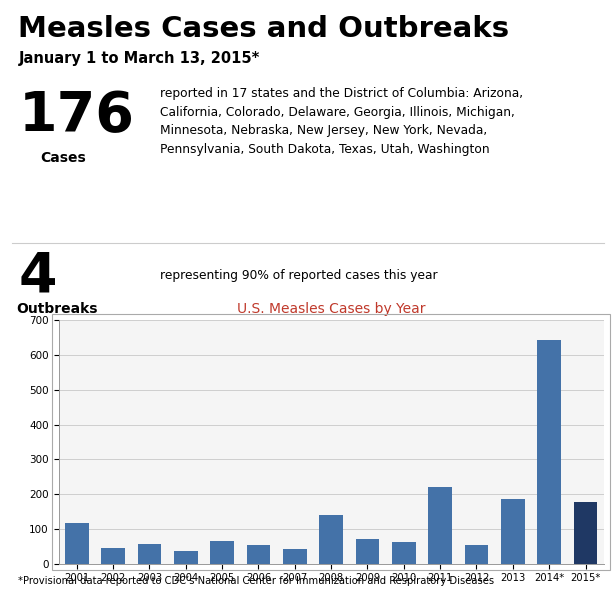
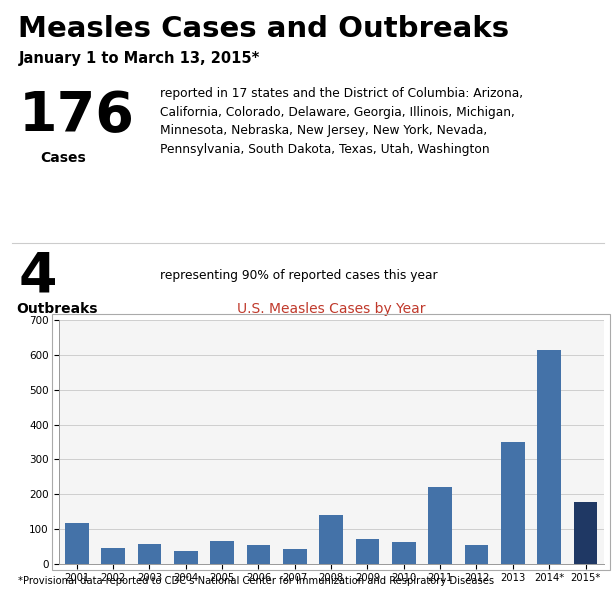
2013: 187 -> 350
2014*: 644 -> 615
